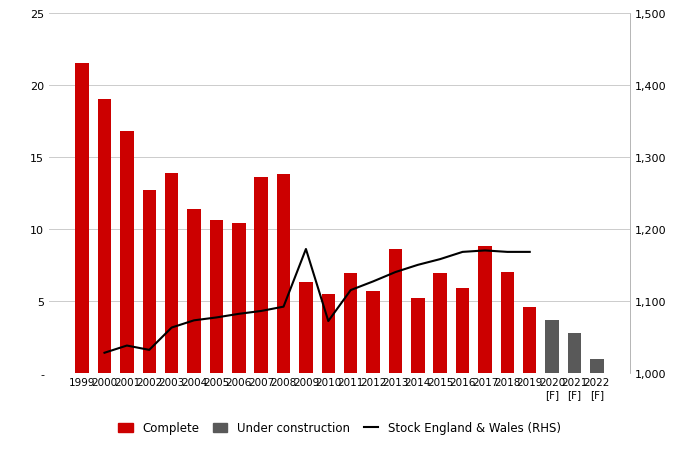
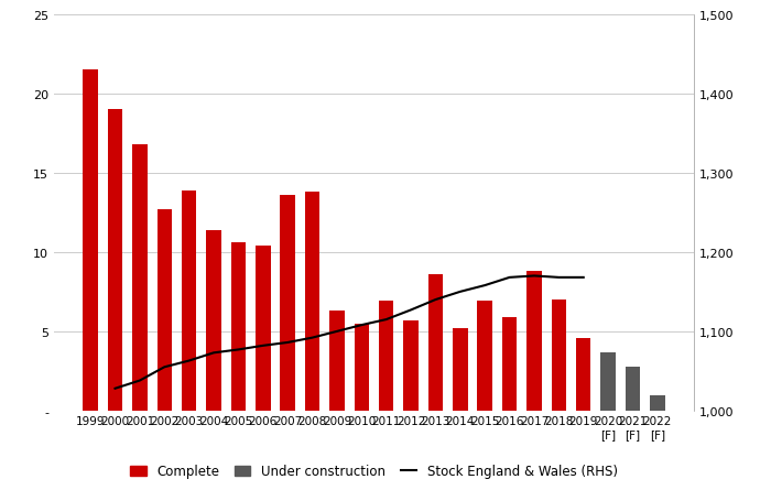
Stock England & Wales (RHS)/2002: 1,032 -> 1,055
Stock England & Wales (RHS)/2009: 1,172 -> 1,100
Stock England & Wales (RHS)/2010: 1,072 -> 1,108
